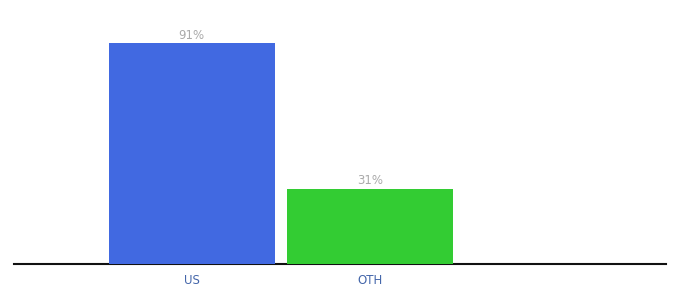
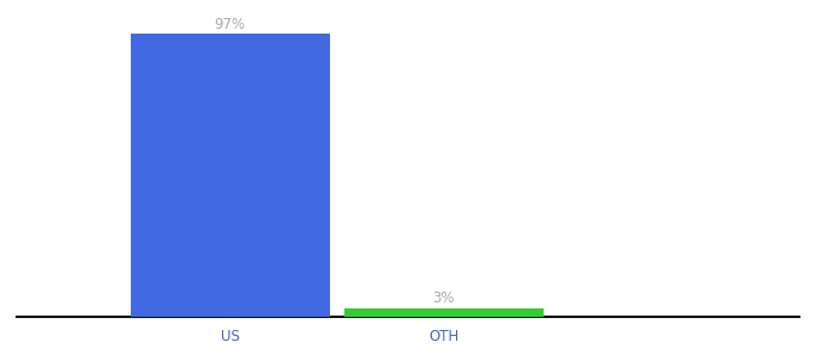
US: 91% -> 97%
OTH: 31% -> 3%
